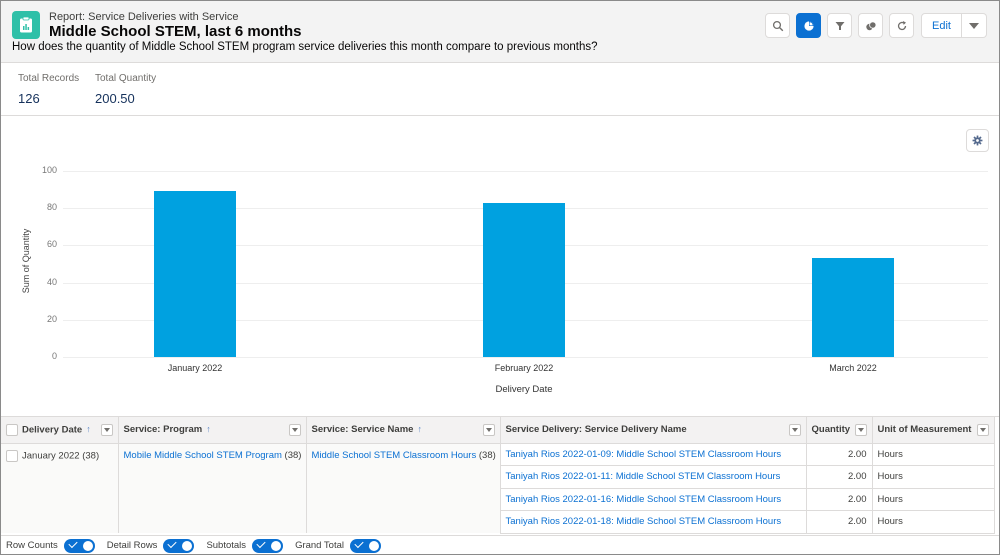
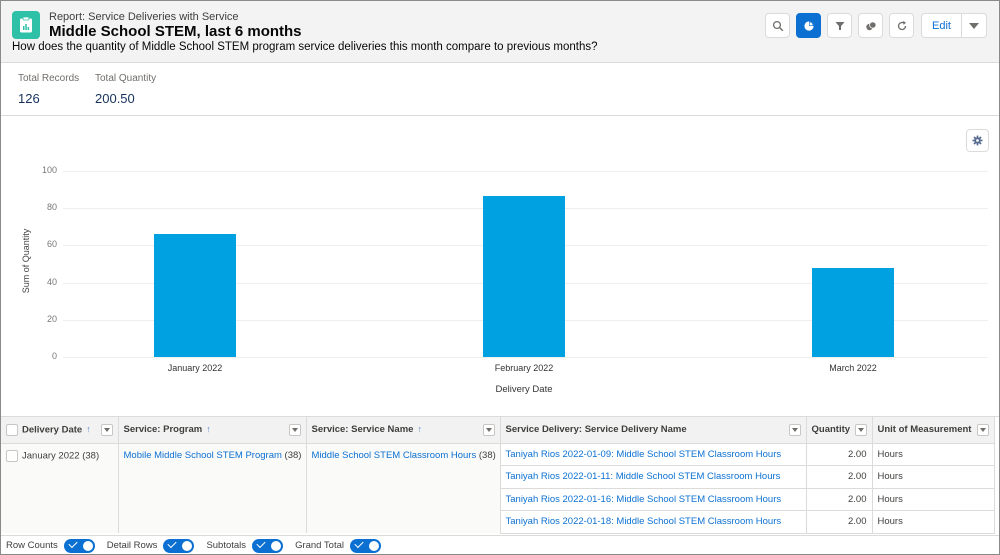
January 2022: 89 -> 66
February 2022: 83 -> 86
March 2022: 53 -> 48
